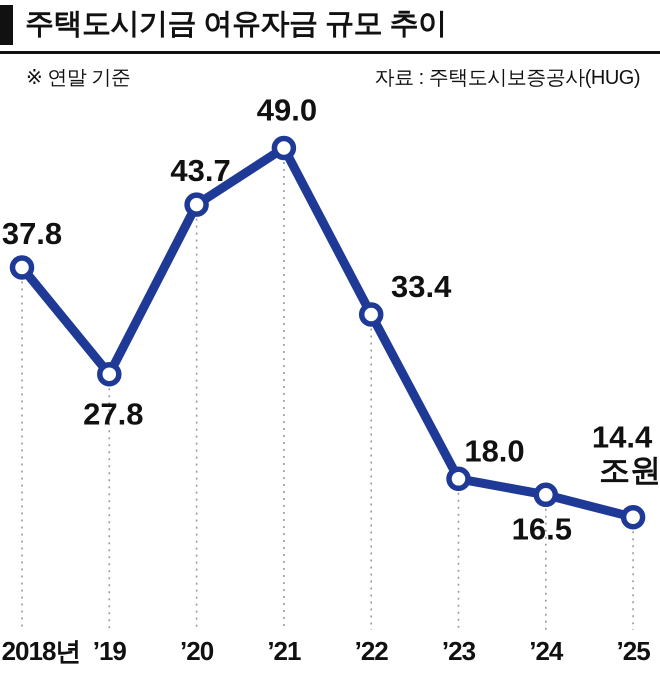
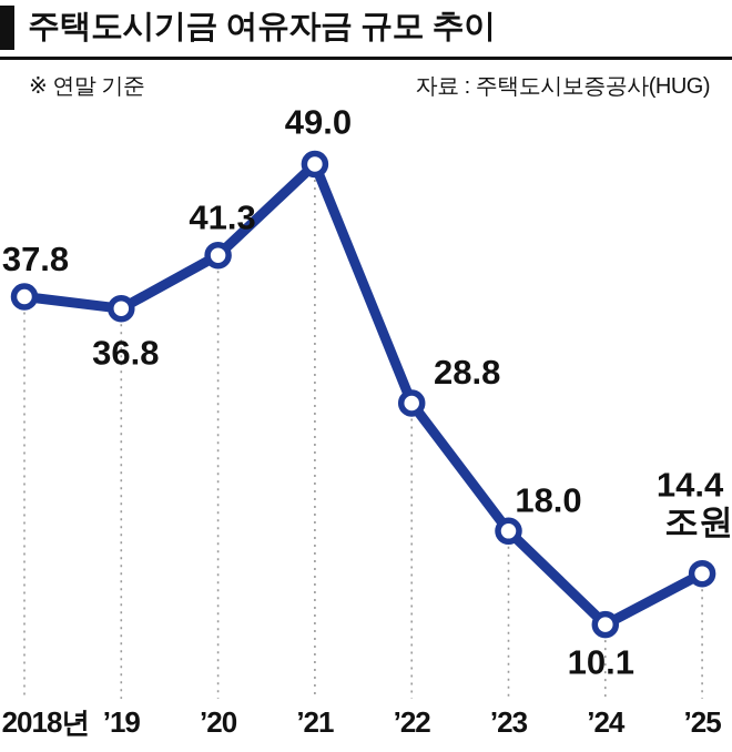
’19: 27.8 -> 36.8
’20: 43.7 -> 41.3
’22: 33.4 -> 28.8
’24: 16.5 -> 10.1
